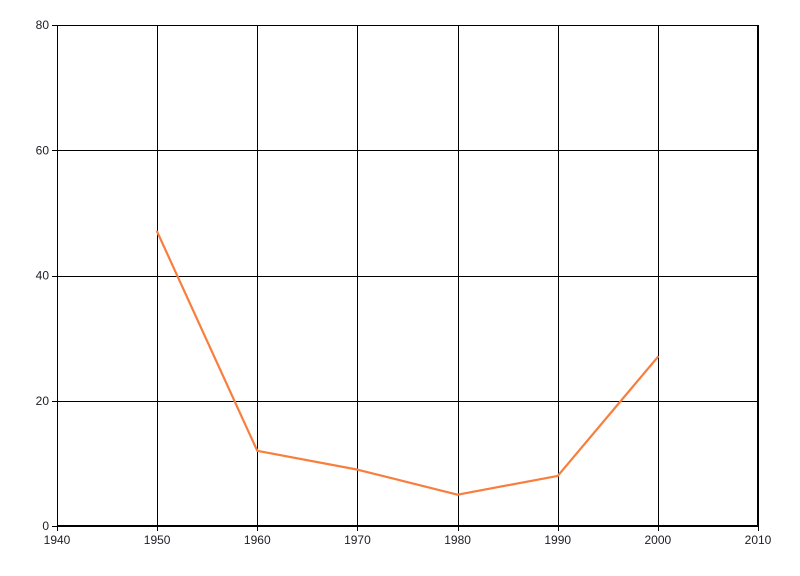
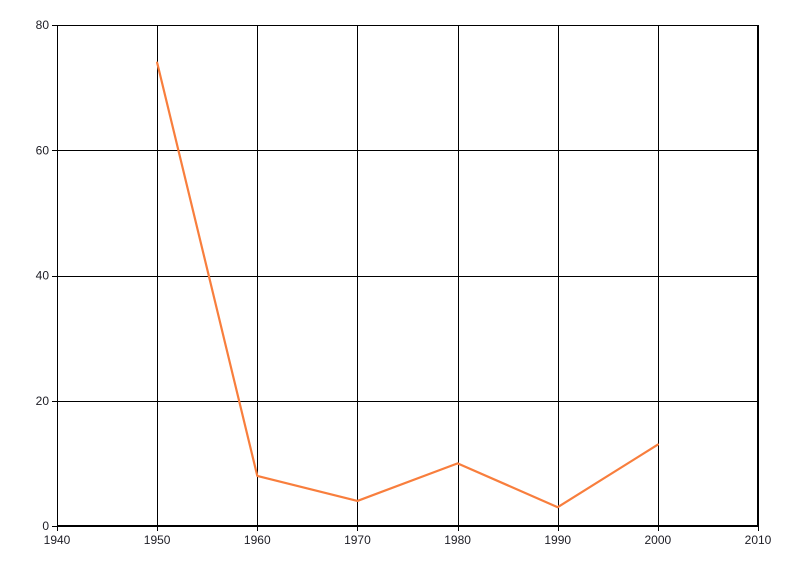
1950: 47 -> 74
1960: 12 -> 8
1970: 9 -> 4
1980: 5 -> 10
1990: 8 -> 3
2000: 27 -> 13
